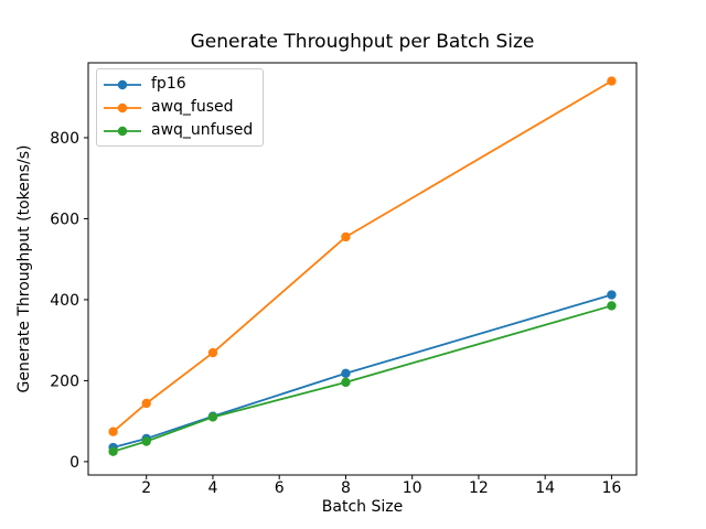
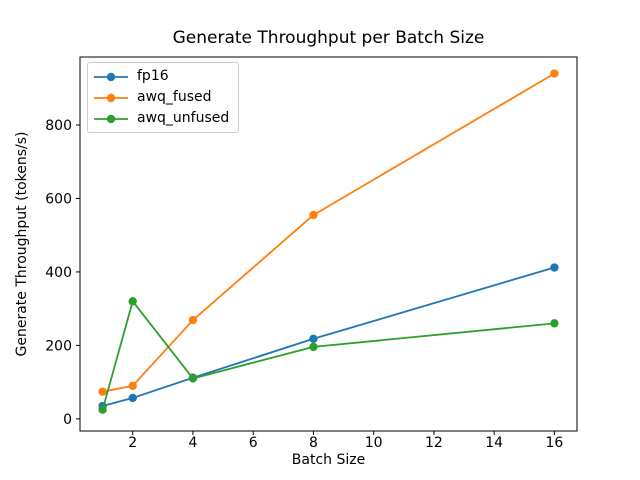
awq_fused/2: 140 -> 90
awq_unfused/2: 50 -> 320
awq_unfused/16: 380 -> 260
